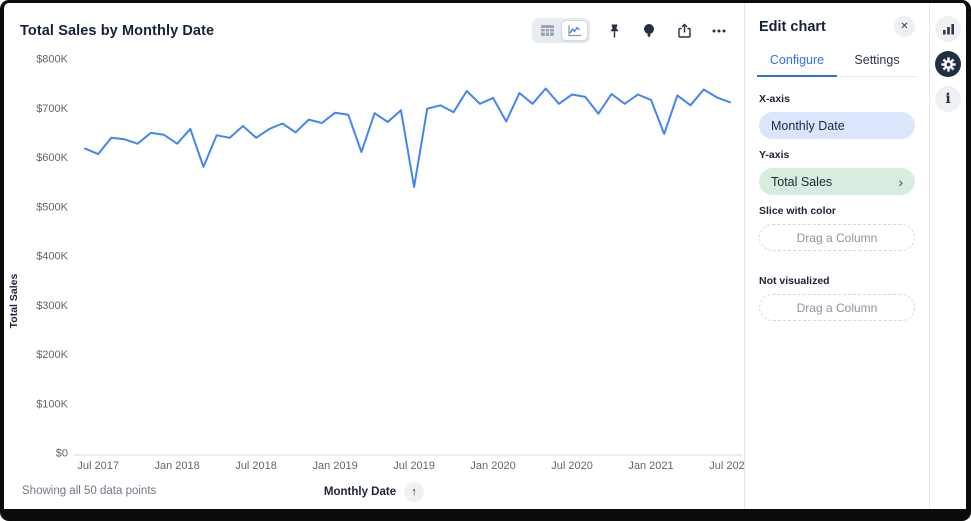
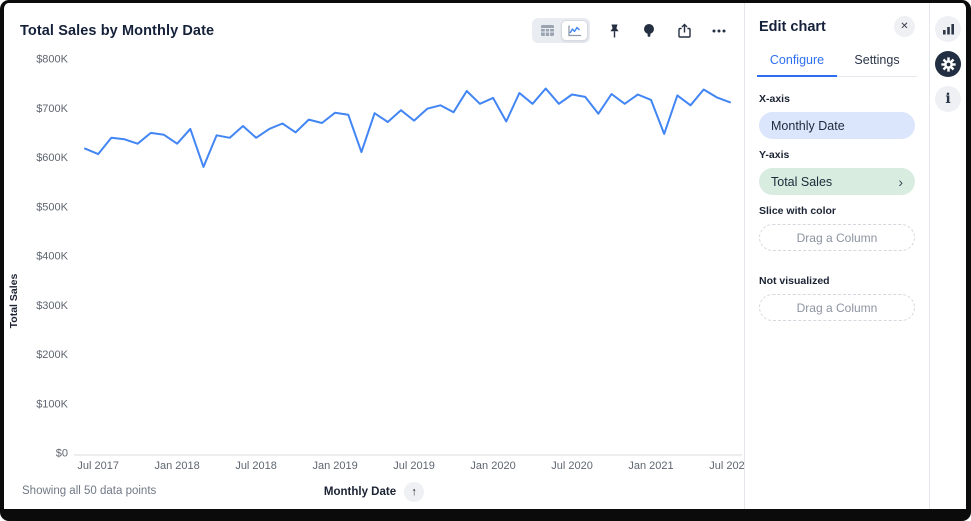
Jul 2019: $540K -> $680K
